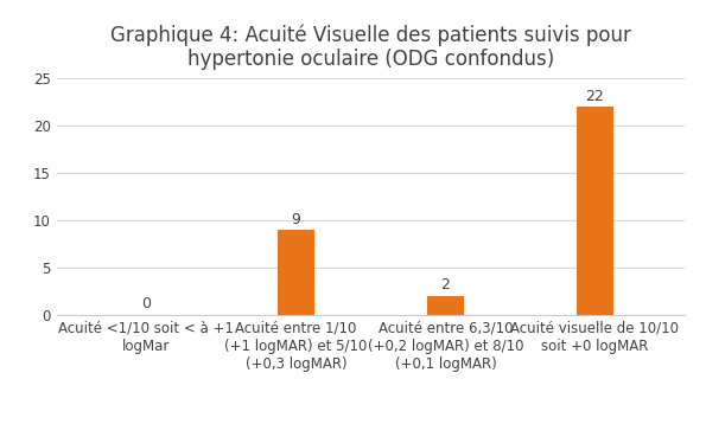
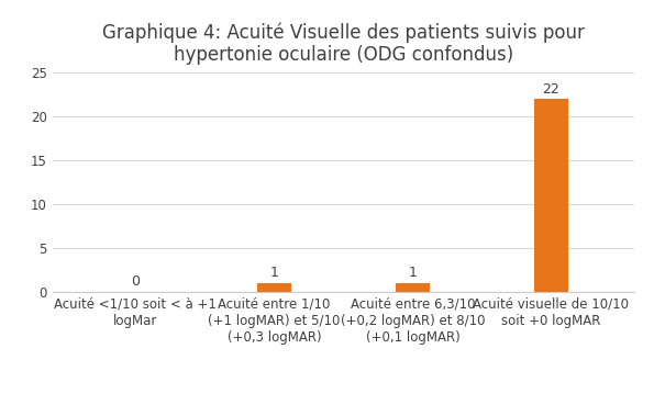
Acuité entre 1/10 (+1 logMAR) et 5/10 (+0,3 logMAR): 9 -> 1
Acuité entre 6,3/10 (+0,2 logMAR) et 8/10 (+0,1 logMAR): 2 -> 1
